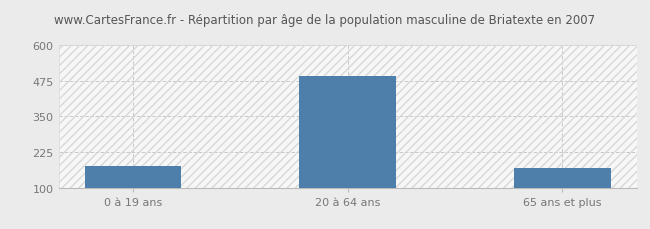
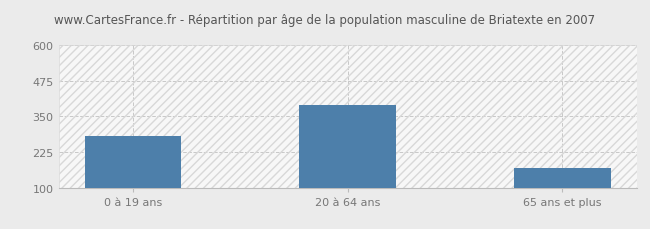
0 à 19 ans: 175 -> 280
20 à 64 ans: 490 -> 390
